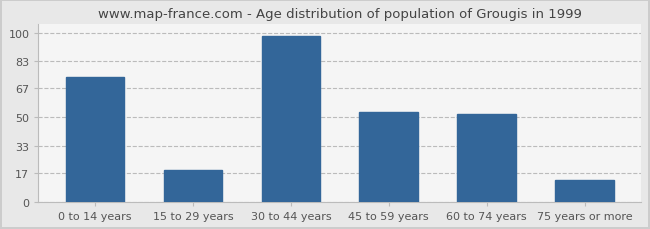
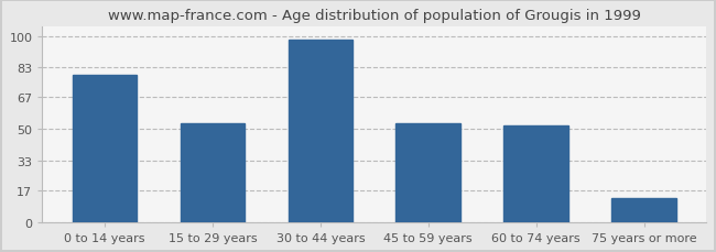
0 to 14 years: 74 -> 79
15 to 29 years: 19 -> 53
